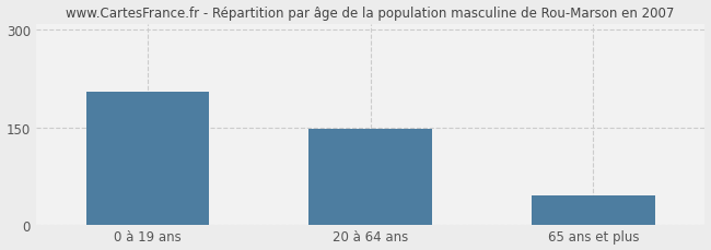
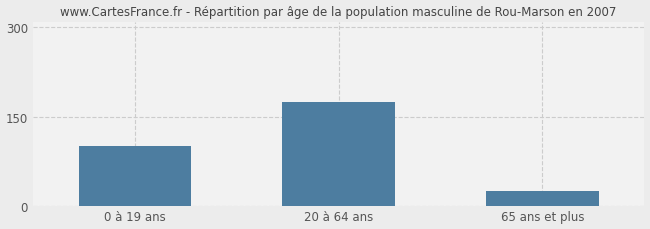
0 à 19 ans: 204 -> 100
20 à 64 ans: 148 -> 175
65 ans et plus: 44 -> 25
